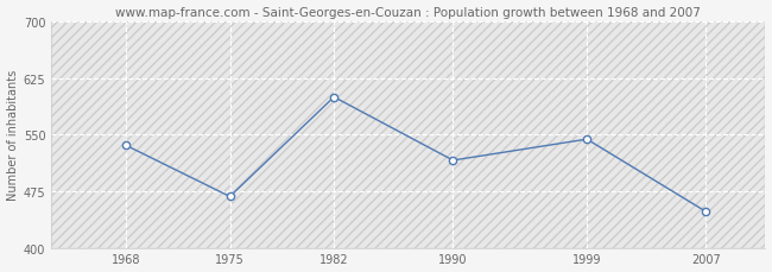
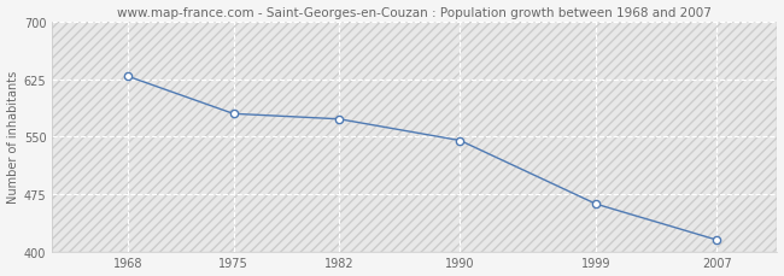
1968: 536 -> 629
1975: 468 -> 580
1982: 600 -> 573
1990: 516 -> 545
1999: 544 -> 462
2007: 448 -> 415
